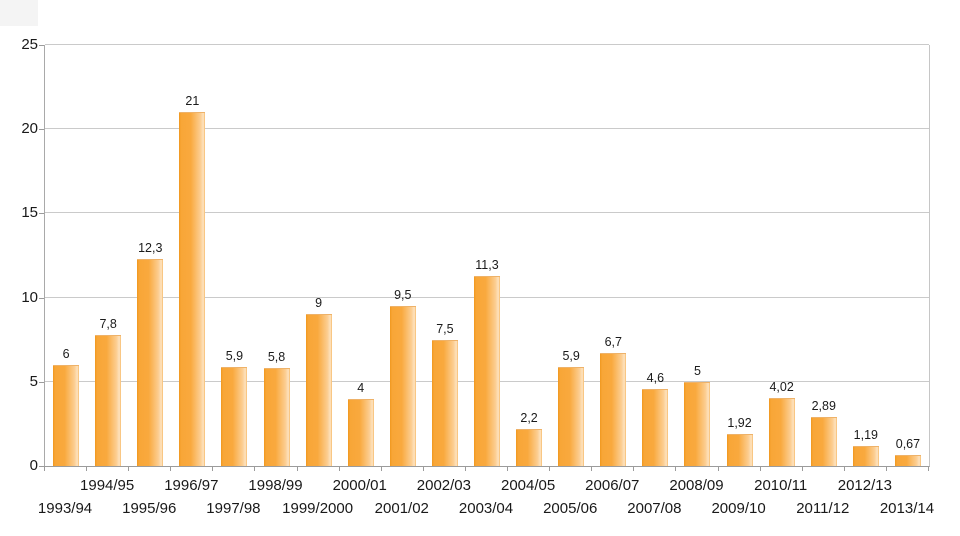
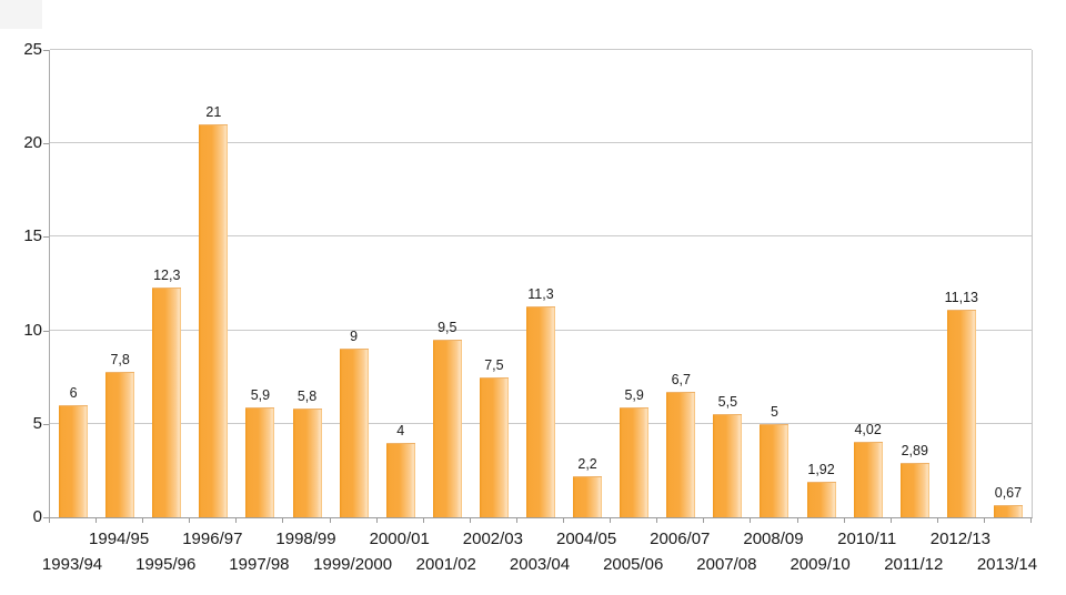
2007/08: 4,6 -> 5,5
2012/13: 1,19 -> 11,13
